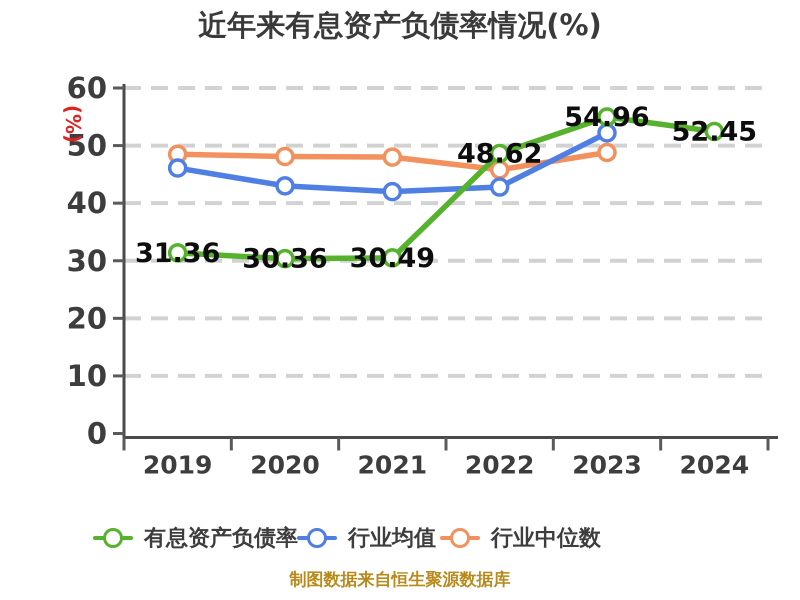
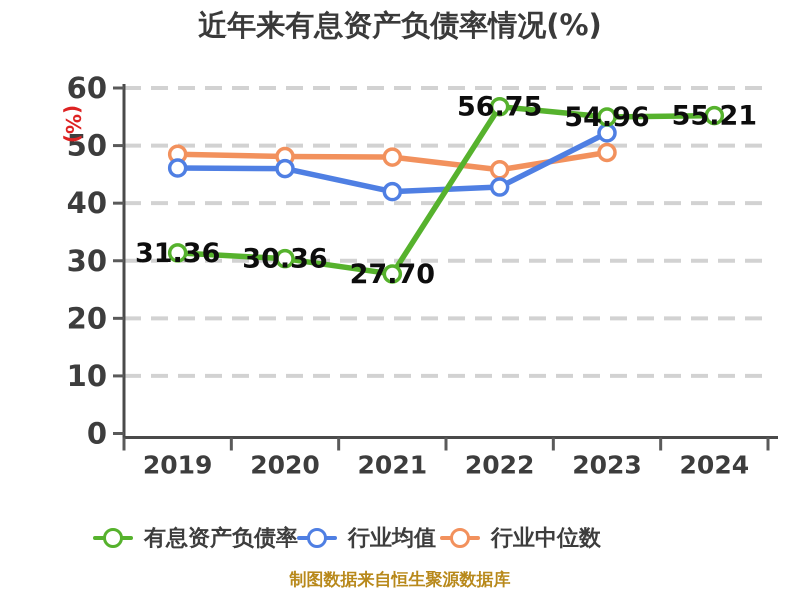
行业均值/2020: 43 -> 46
有息资产负债率/2021: 30.49 -> 27.70
有息资产负债率/2022: 48.62 -> 56.75
有息资产负债率/2024: 52.45 -> 55.21
